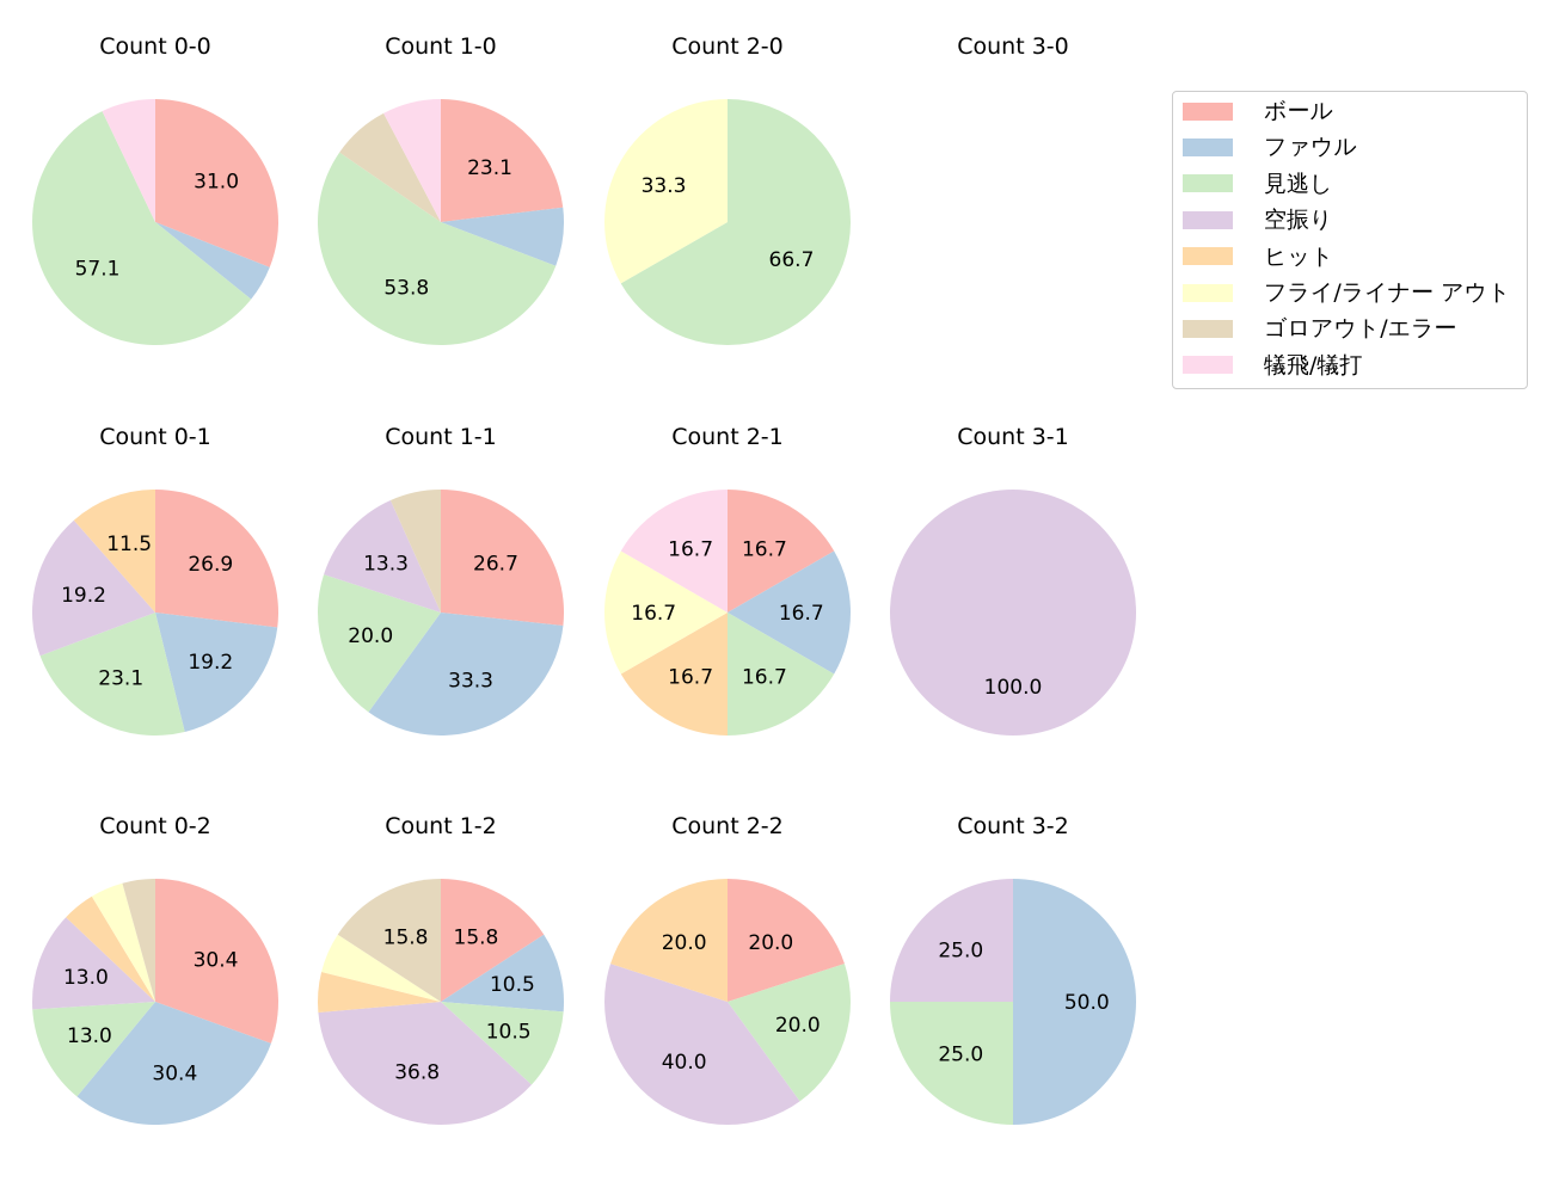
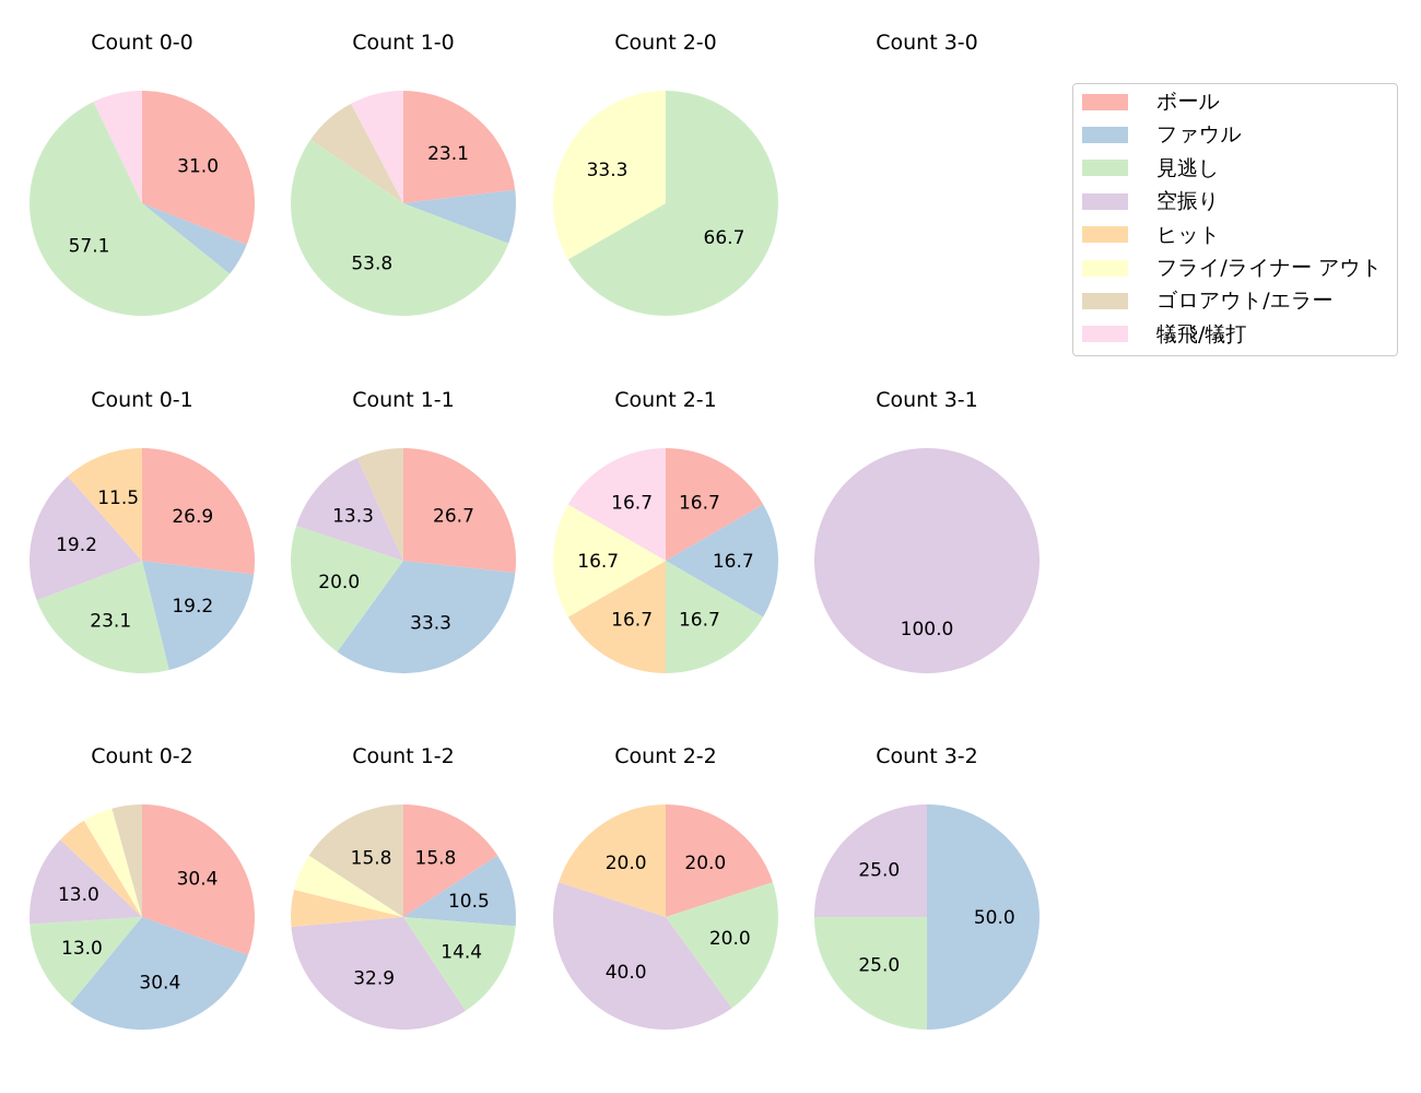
Count 1-2/見逃し: 10.5 -> 14.4
Count 1-2/空振り: 36.8 -> 32.9
